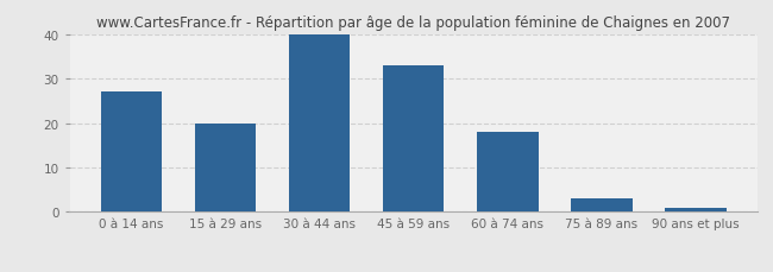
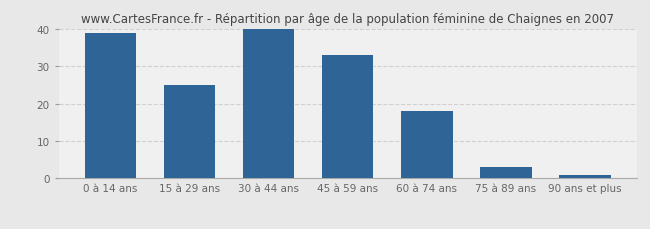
0 à 14 ans: 27 -> 39
15 à 29 ans: 20 -> 25
